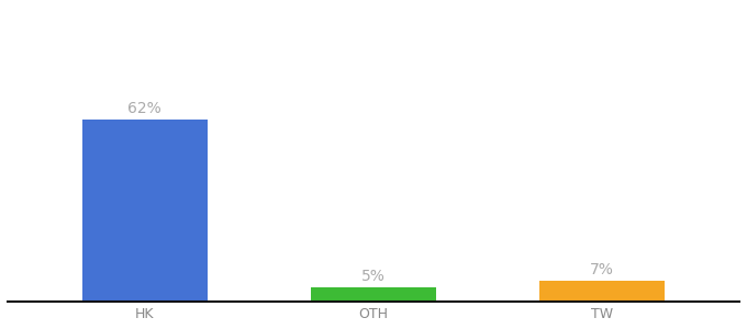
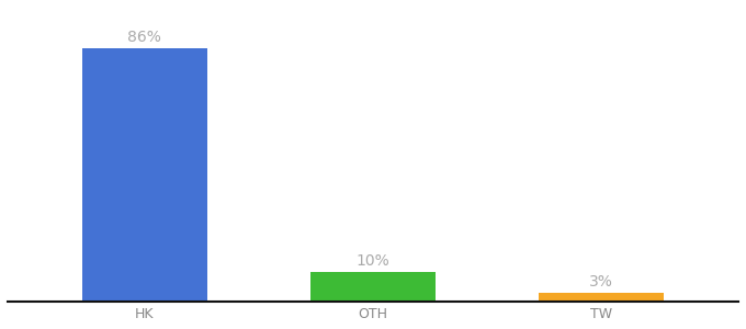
HK: 62% -> 86%
OTH: 5% -> 10%
TW: 7% -> 3%
